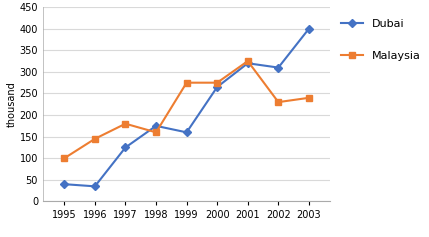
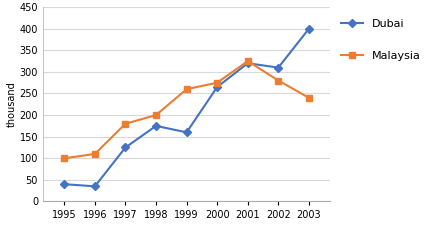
Malaysia/1996: 145 -> 110
Malaysia/1998: 160 -> 200
Malaysia/1999: 275 -> 260
Malaysia/2002: 230 -> 280
